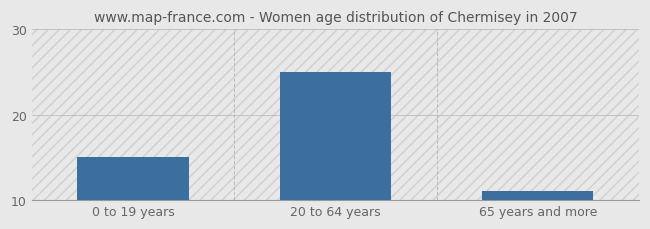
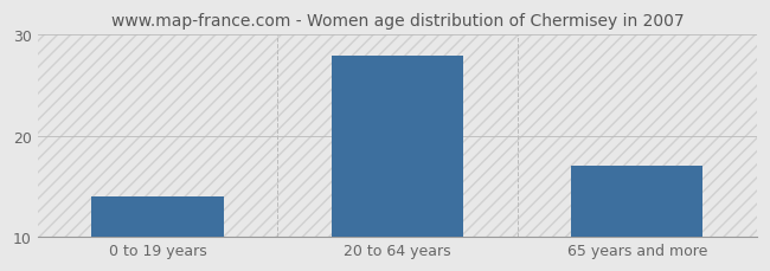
0 to 19 years: 15 -> 14
20 to 64 years: 25 -> 28
65 years and more: 11 -> 17
